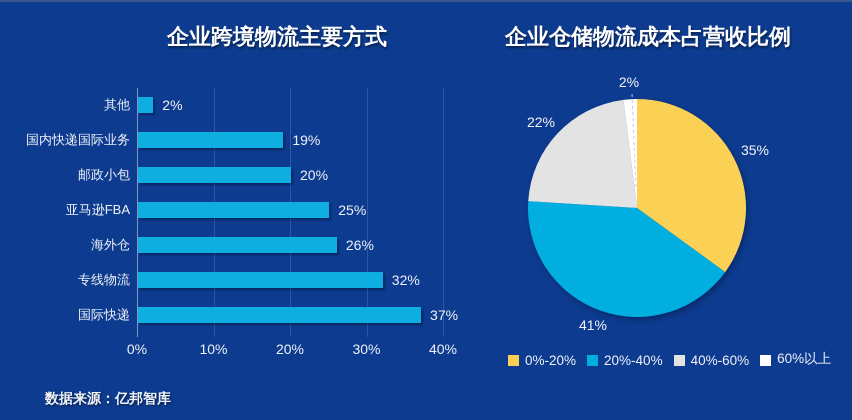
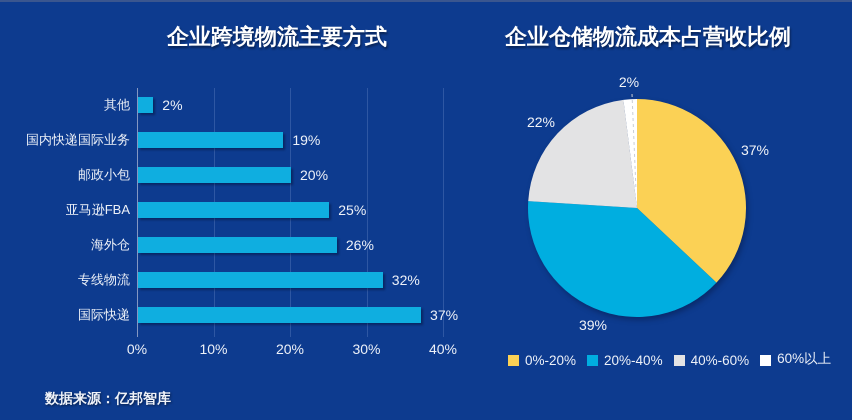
企业仓储物流成本占营收比例/0%-20%: 35% -> 37%
企业仓储物流成本占营收比例/20%-40%: 41% -> 39%
